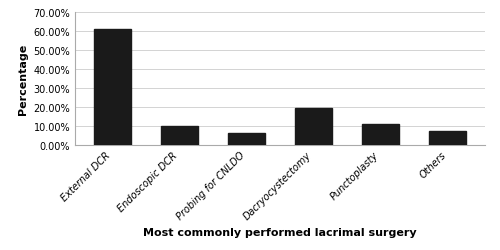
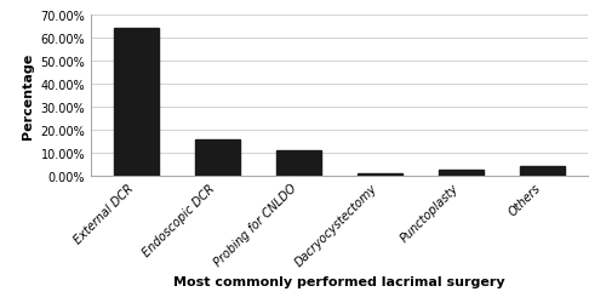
External DCR: 61% -> 64%
Endoscopic DCR: 10% -> 16%
Probing for CNLDO: 6% -> 11%
Dacryocystectomy: 19% -> 1%
Punctoplasty: 11% -> 2%
Others: 7% -> 4%
